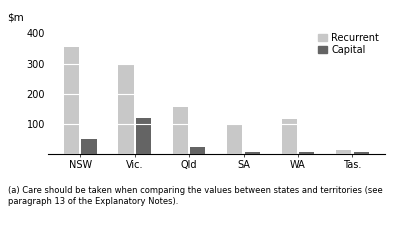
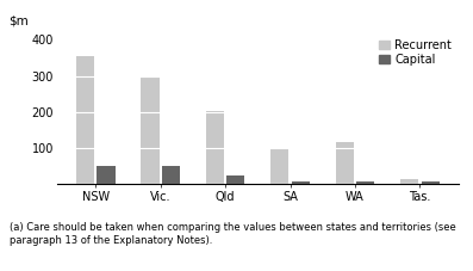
Capital/Vic.: 120 -> 50
Recurrent/Qld: 155 -> 203
